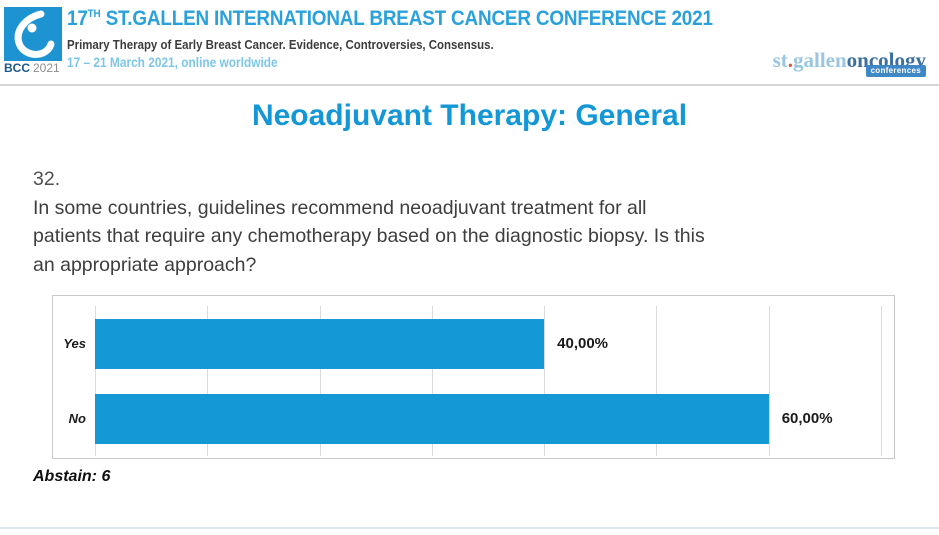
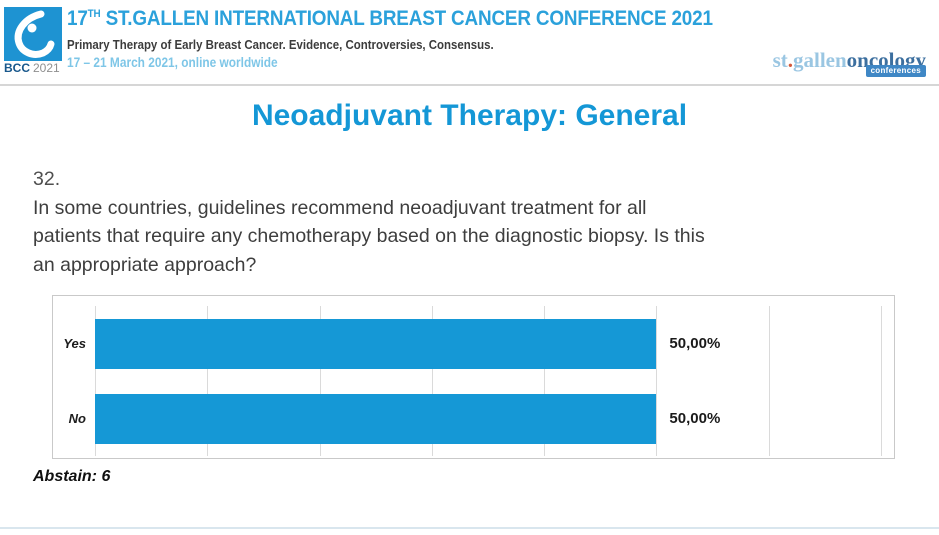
Yes: 40,00% -> 50,00%
No: 60,00% -> 50,00%
